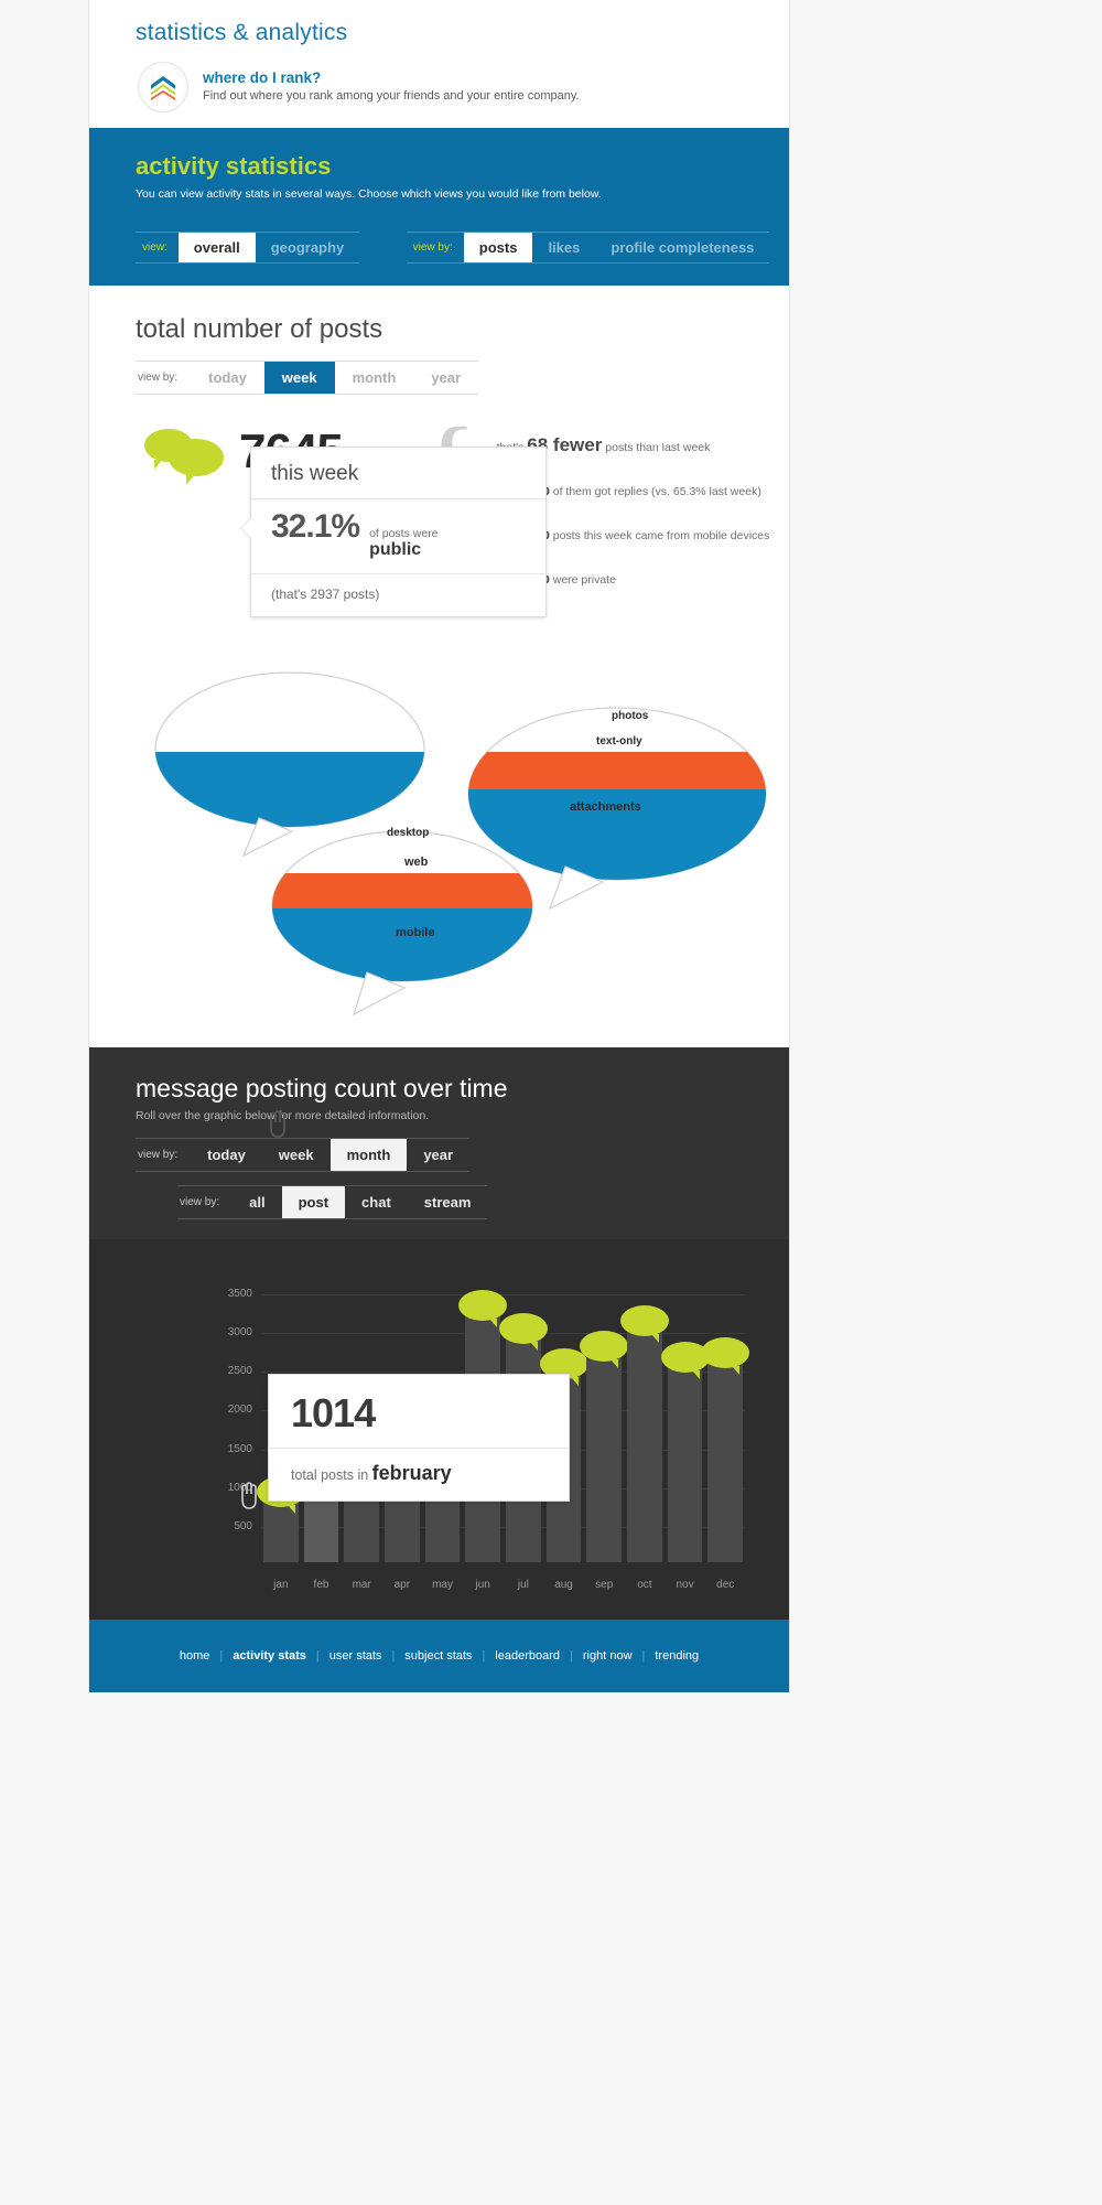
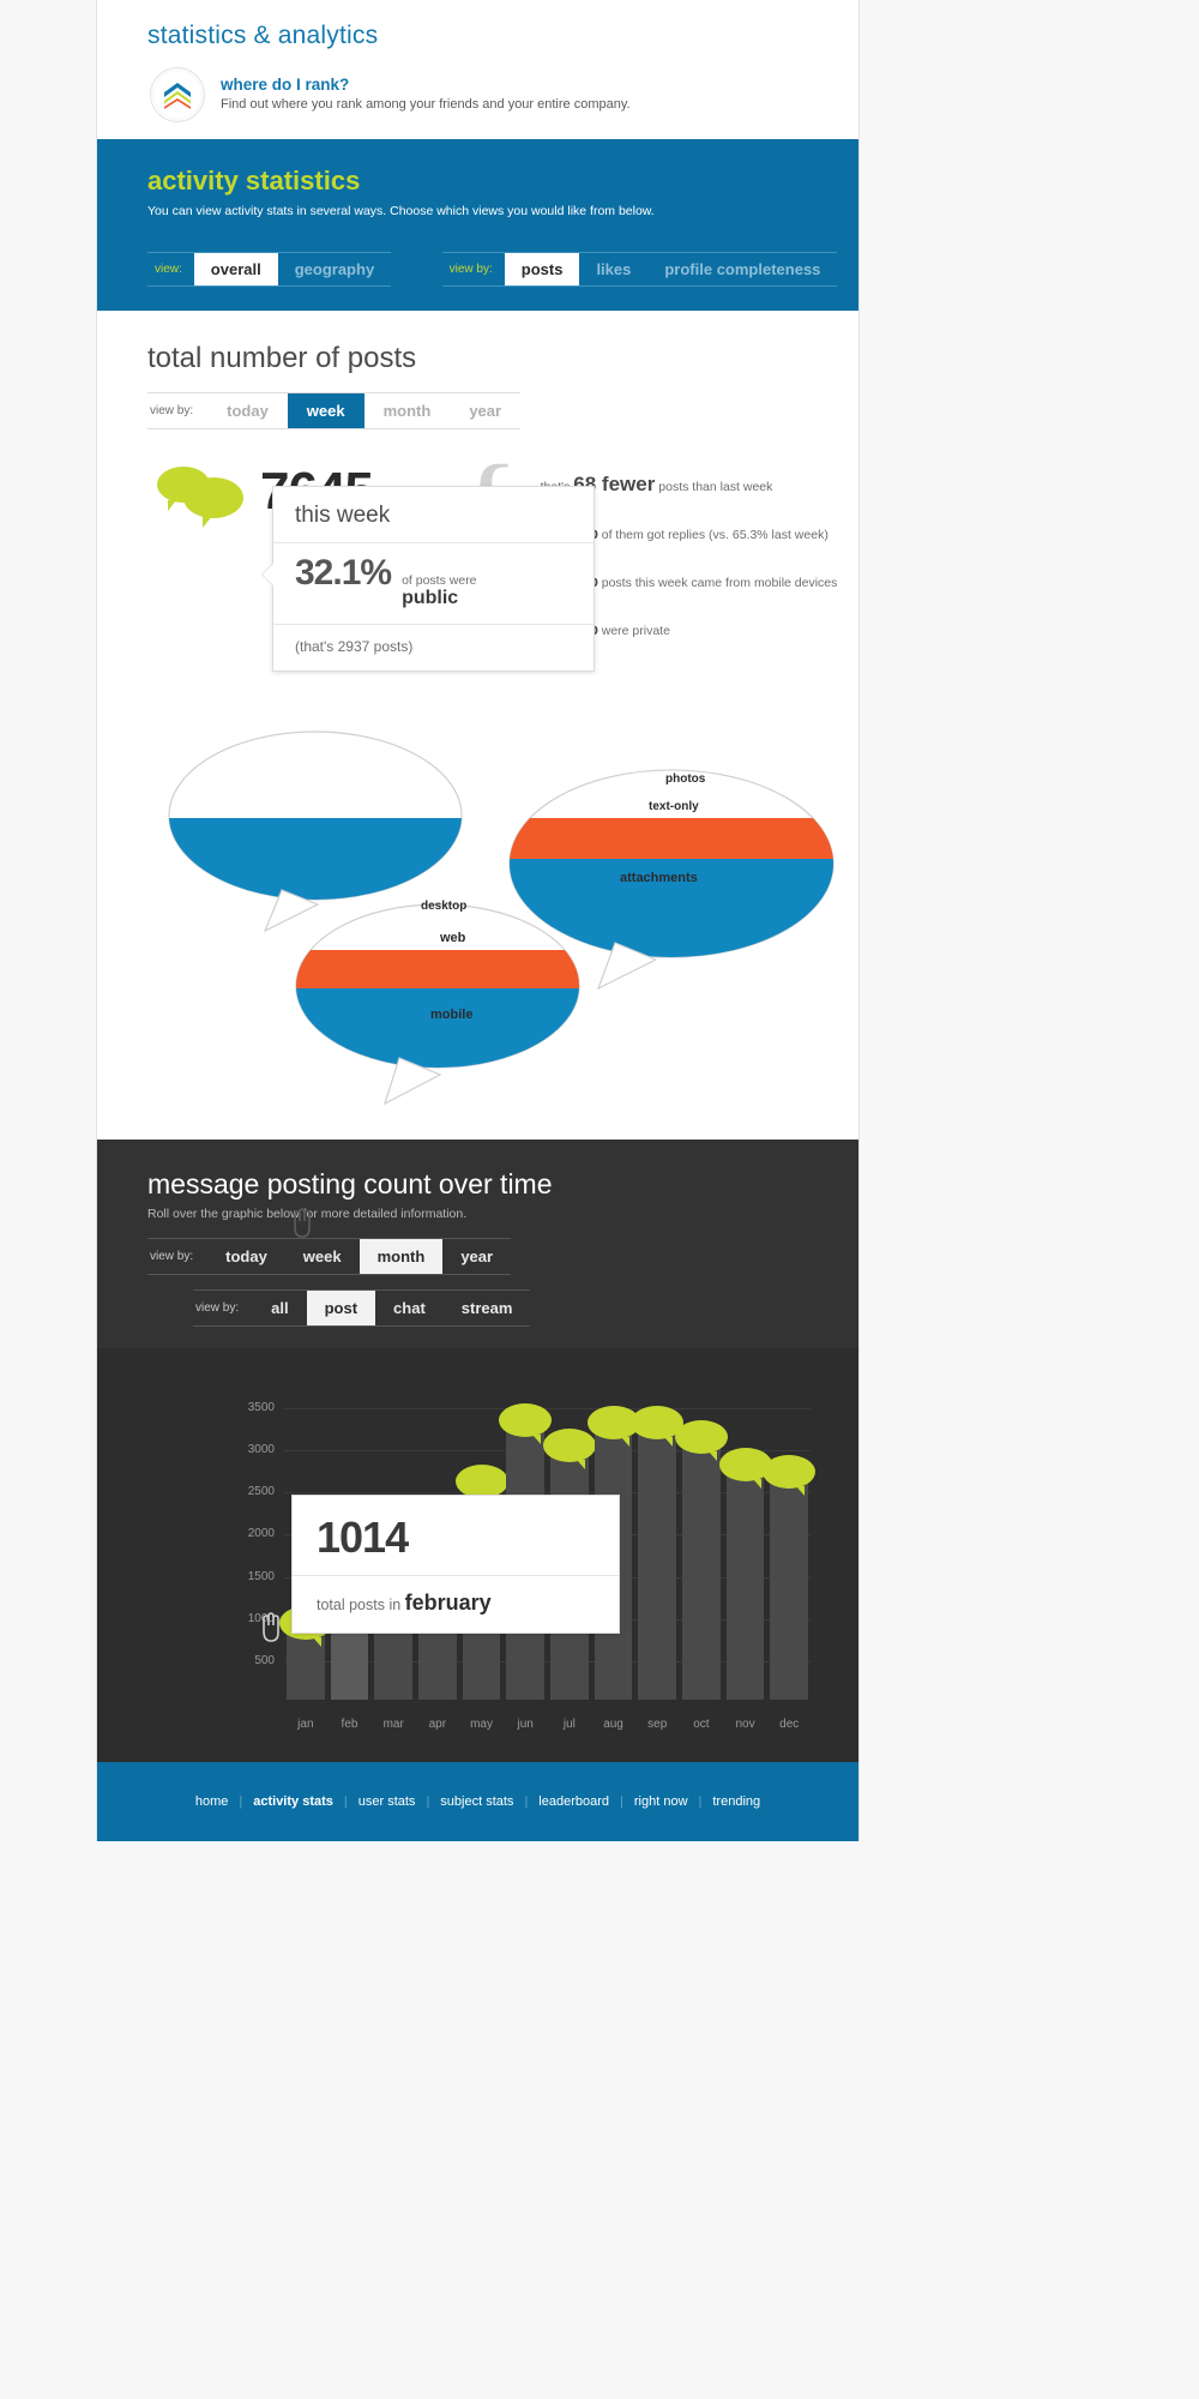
may: 2000 -> 2500
aug: 2500 -> 3200
sep: 2700 -> 3200
nov: 2600 -> 2700
